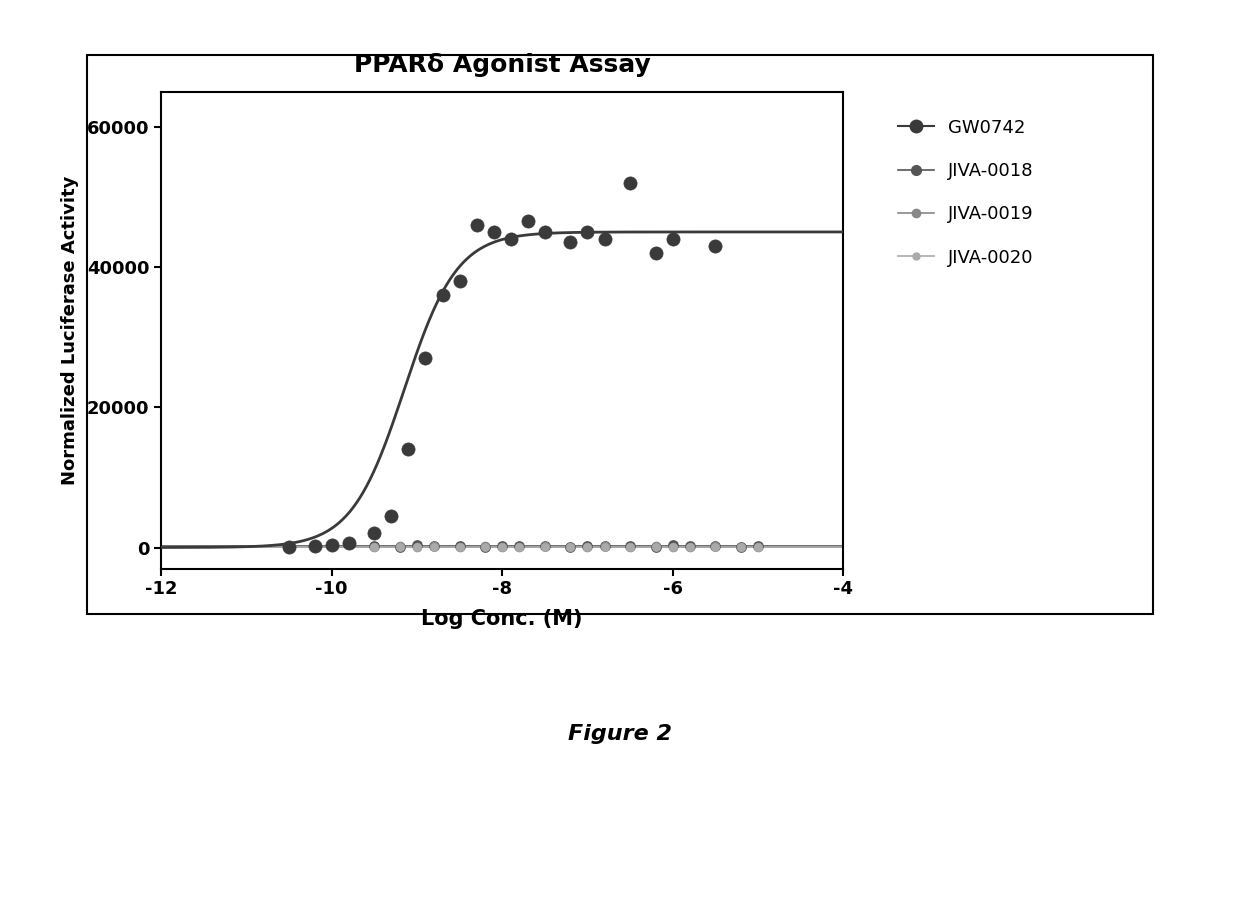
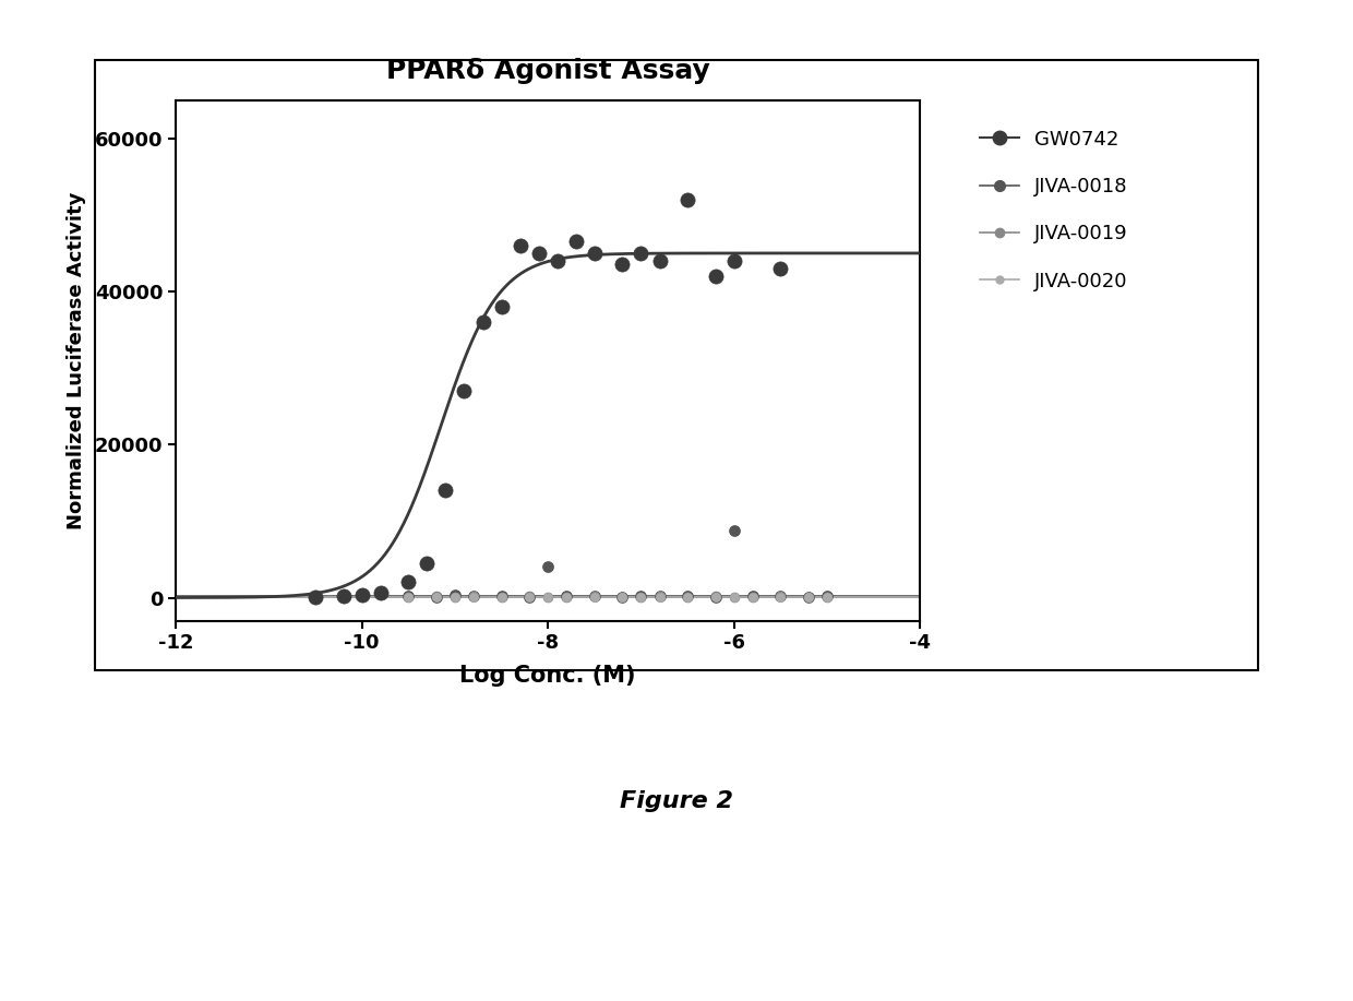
JIVA-0018/-8: 200 -> 4000
JIVA-0018/-6: 300 -> 8800
